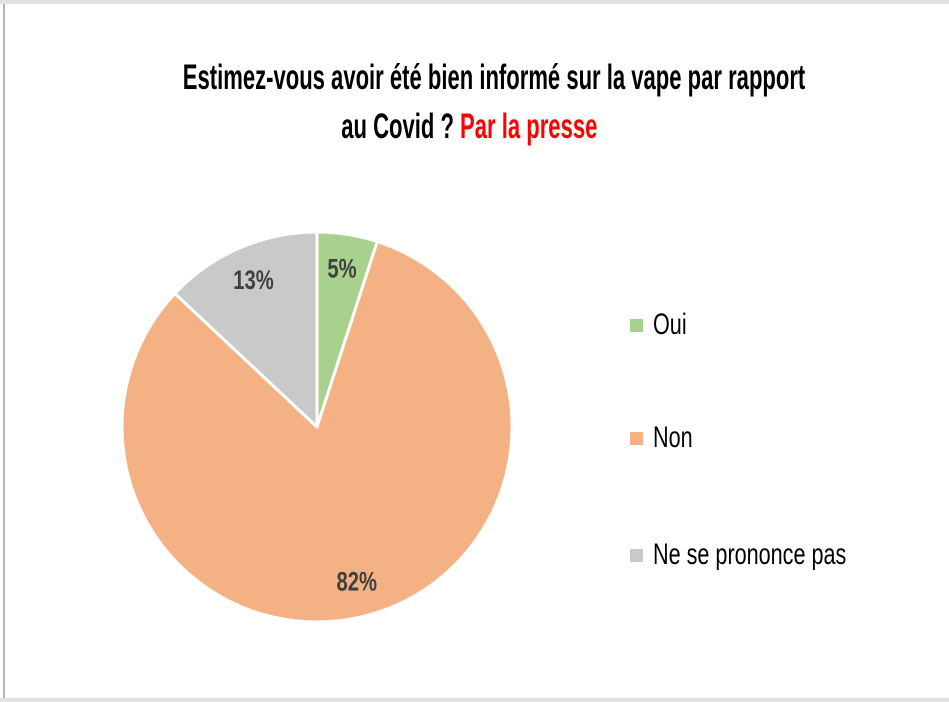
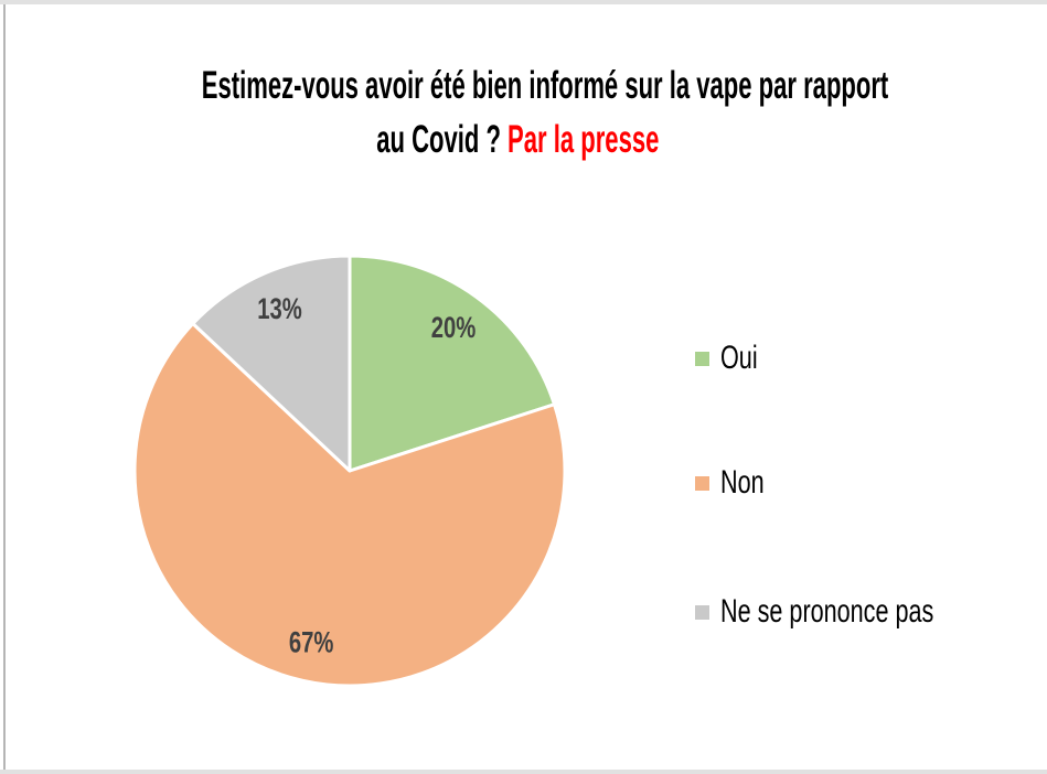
Oui: 5% -> 20%
Non: 82% -> 67%
